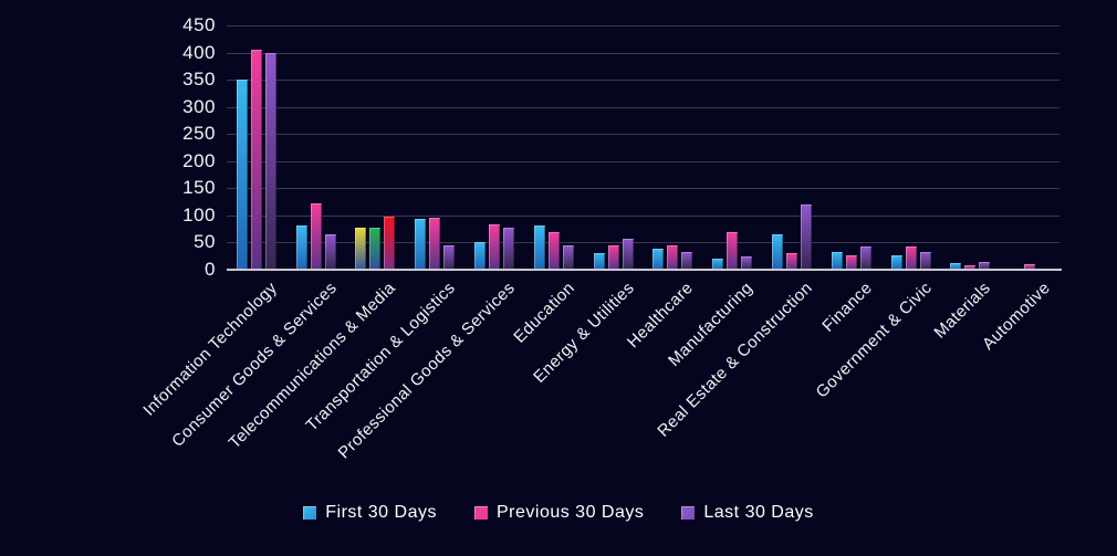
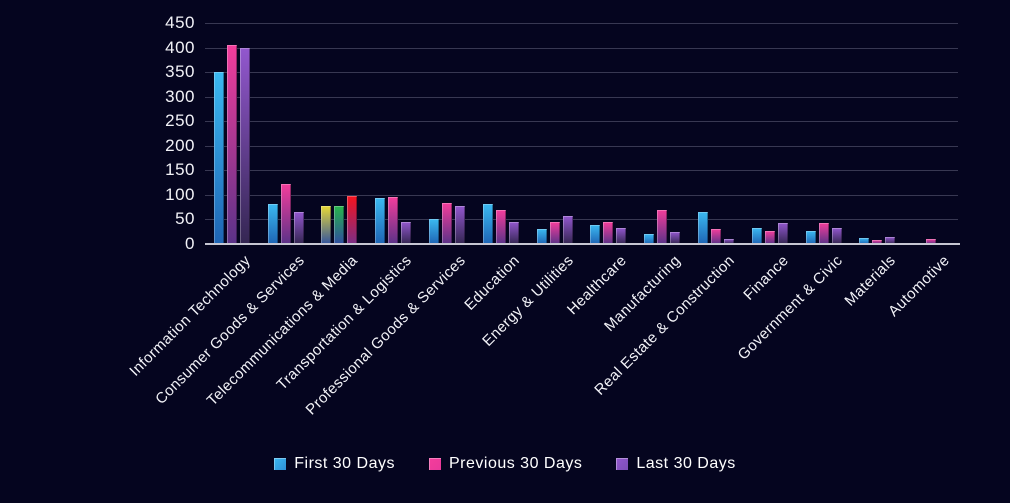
Last 30 Days/Real Estate & Construction: 120 -> 10
